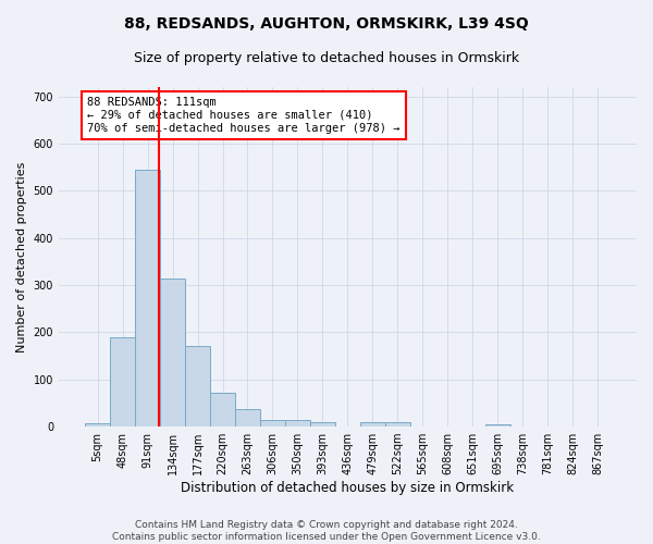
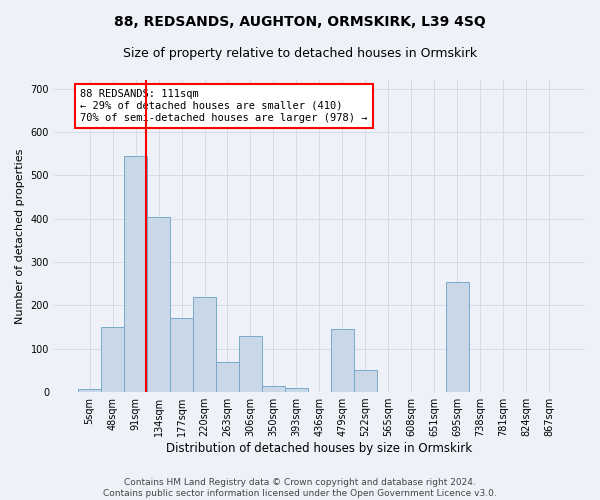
48sqm: 190 -> 150
134sqm: 315 -> 405
220sqm: 72 -> 220
263sqm: 38 -> 70
306sqm: 15 -> 130
479sqm: 10 -> 145
522sqm: 10 -> 50
695sqm: 5 -> 255
